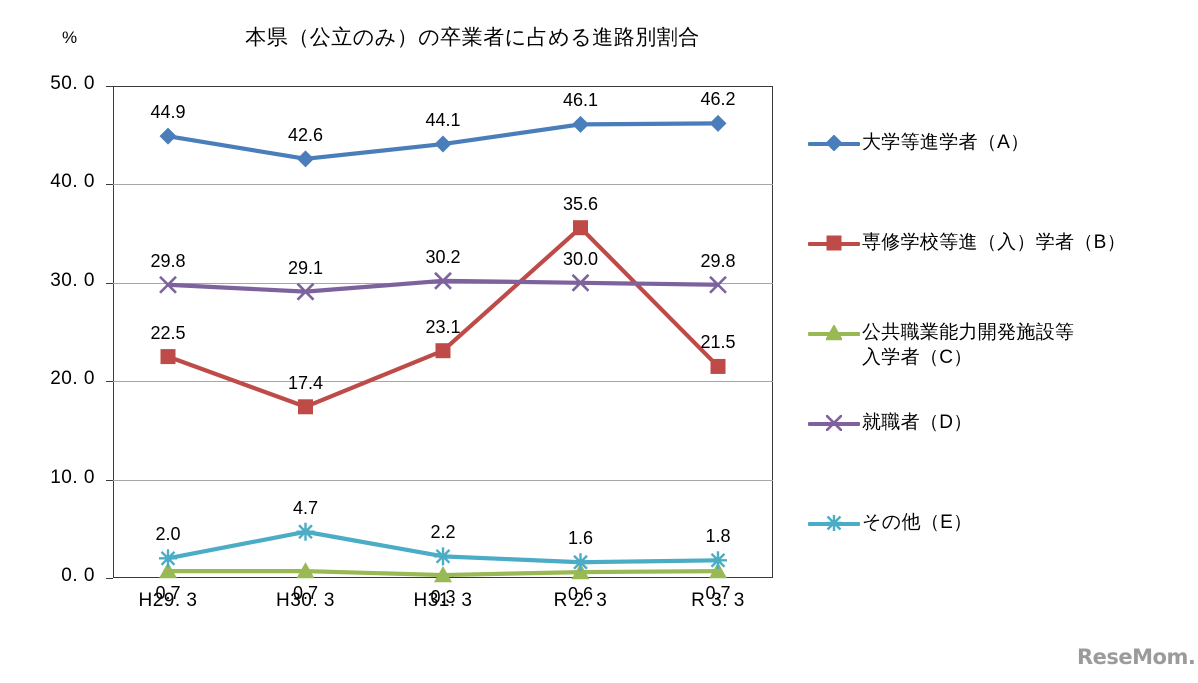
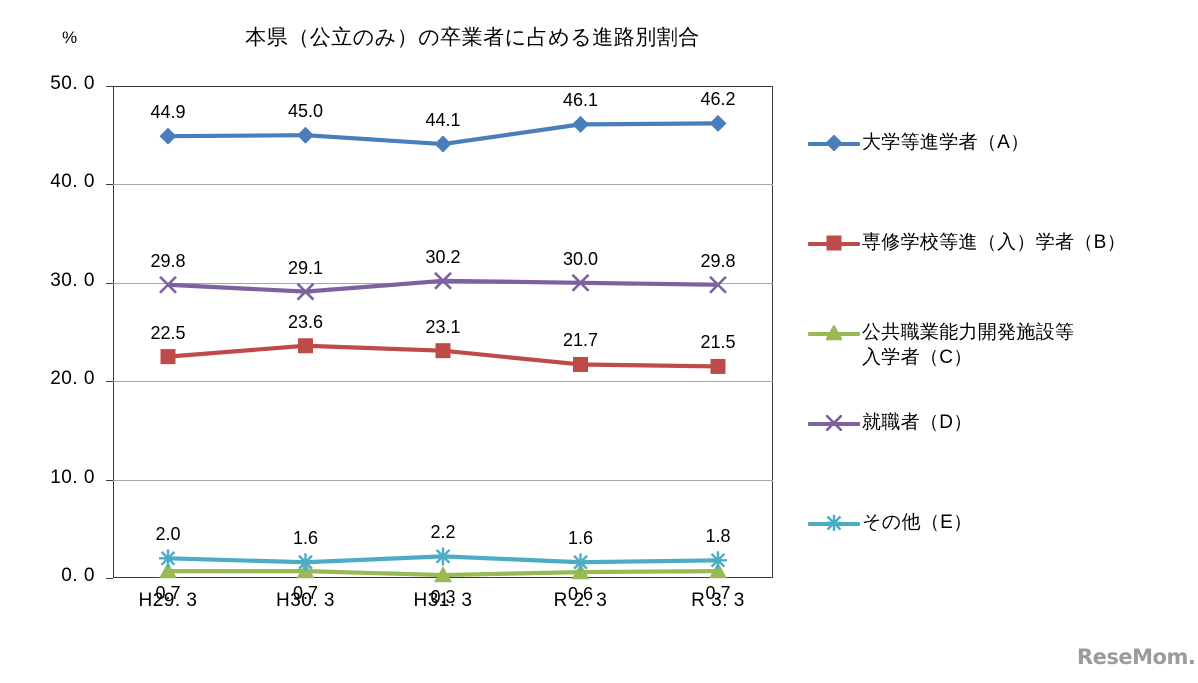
大学等進学者（A）/H30. 3: 42.6 -> 45.0
専修学校等進（入）学者（B）/H30. 3: 17.4 -> 23.6
その他（E）/H30. 3: 4.7 -> 1.6
専修学校等進（入）学者（B）/R 2. 3: 35.6 -> 21.7
